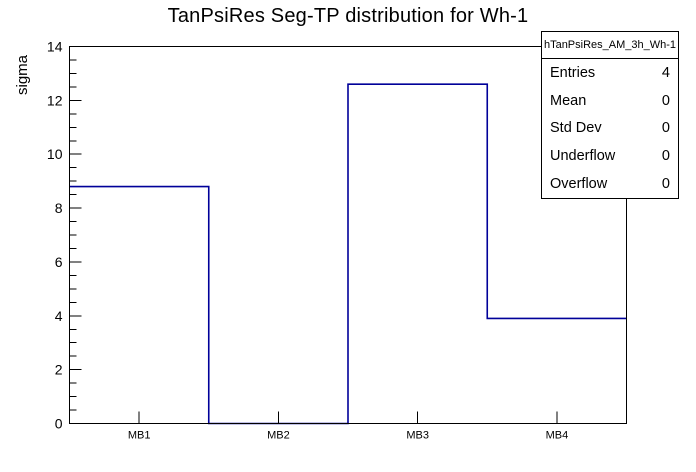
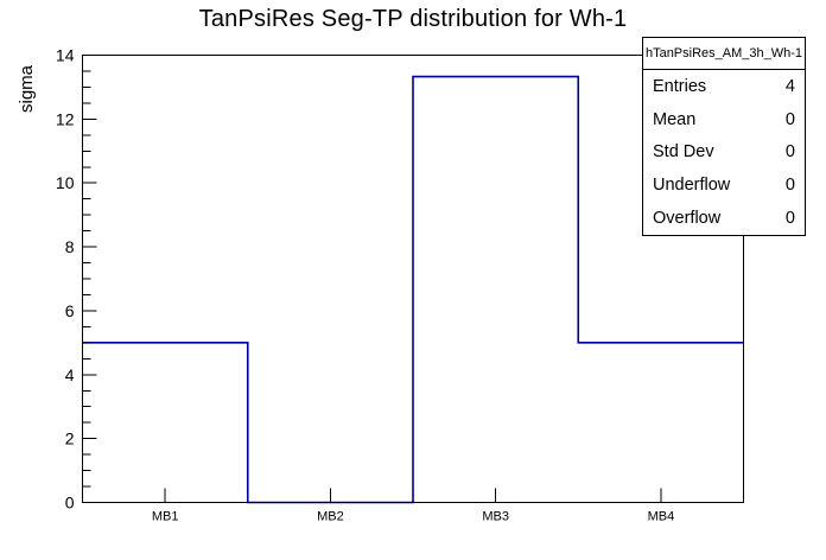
MB1: 8.8 -> 5.0
MB3: 12.6 -> 13.3
MB4: 3.9 -> 5.0
